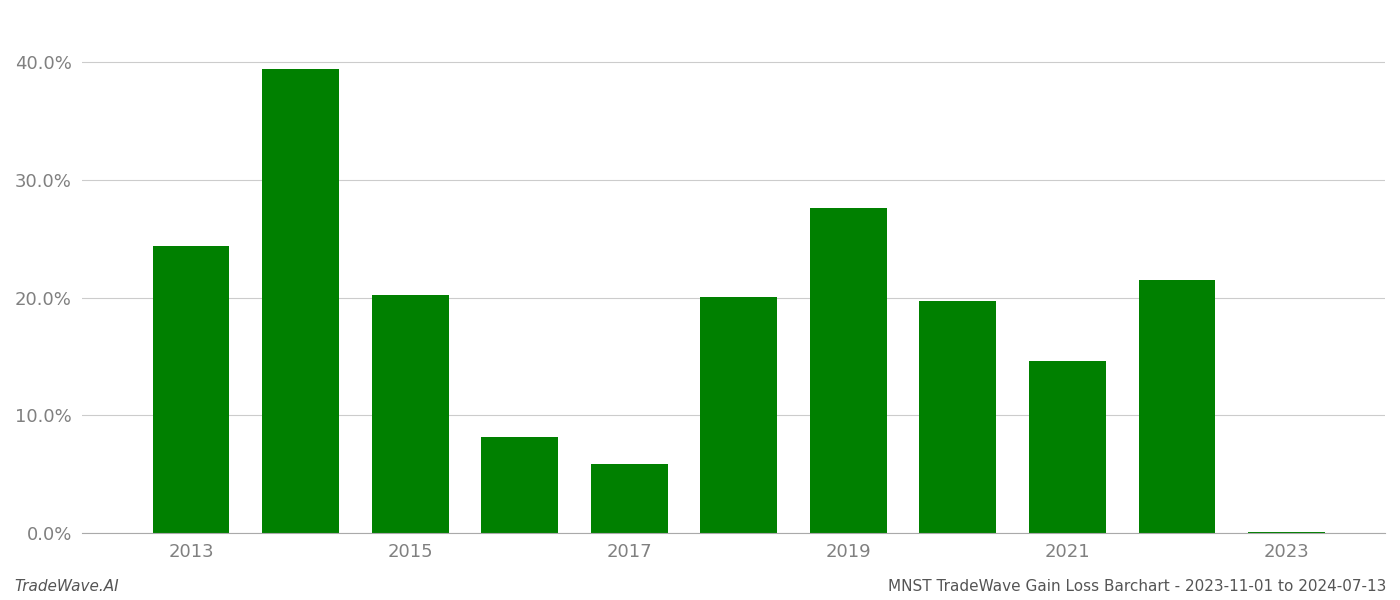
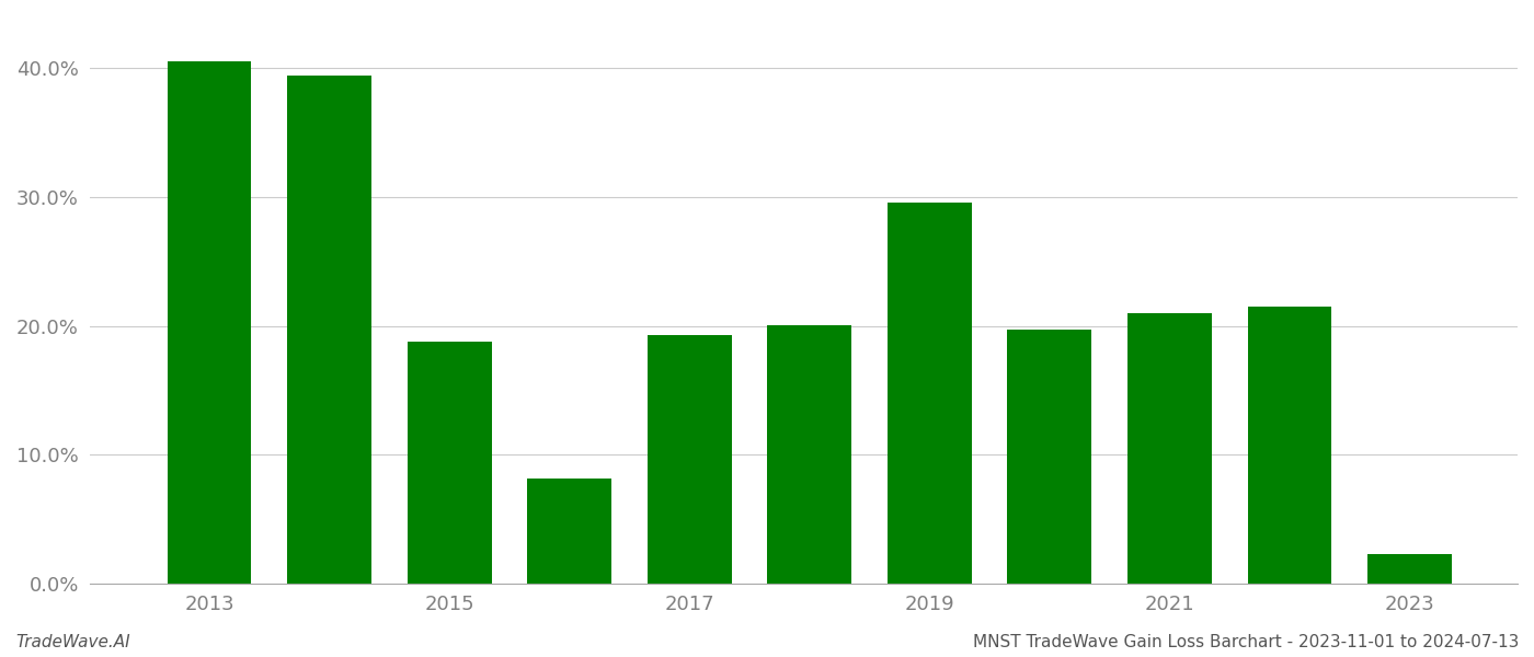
2013: 24.4% -> 40.5%
2015: 20.2% -> 18.8%
2017: 5.9% -> 19.3%
2019: 27.6% -> 29.6%
2021: 14.6% -> 21.0%
2023: 0.1% -> 2.3%
